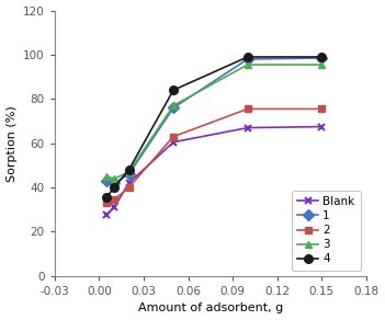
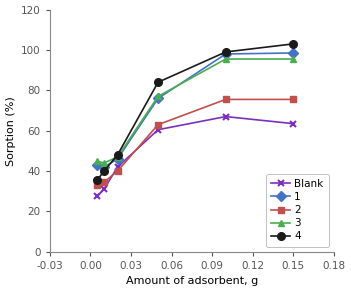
Blank/0.15: 67.5 -> 63.5
4/0.15: 99.0 -> 103.0
